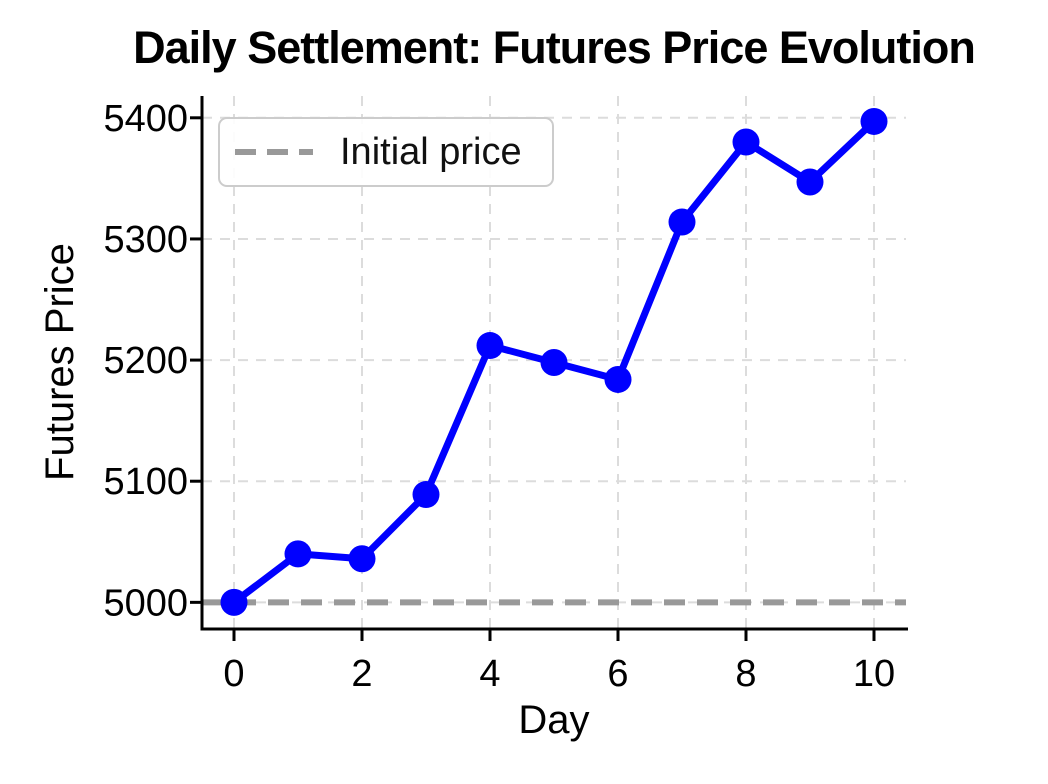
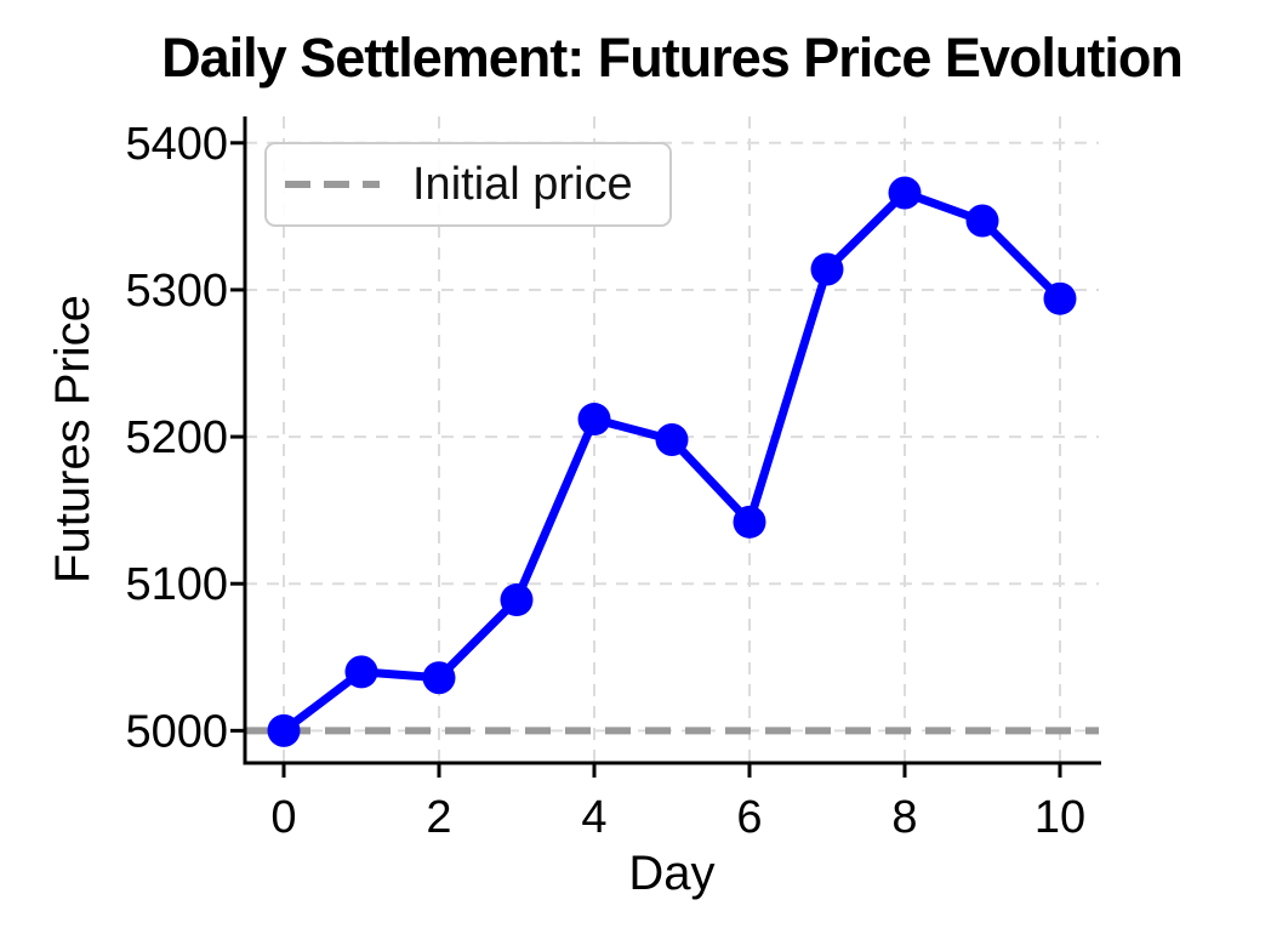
6: 5184 -> 5142
8: 5380 -> 5366
10: 5397 -> 5294
